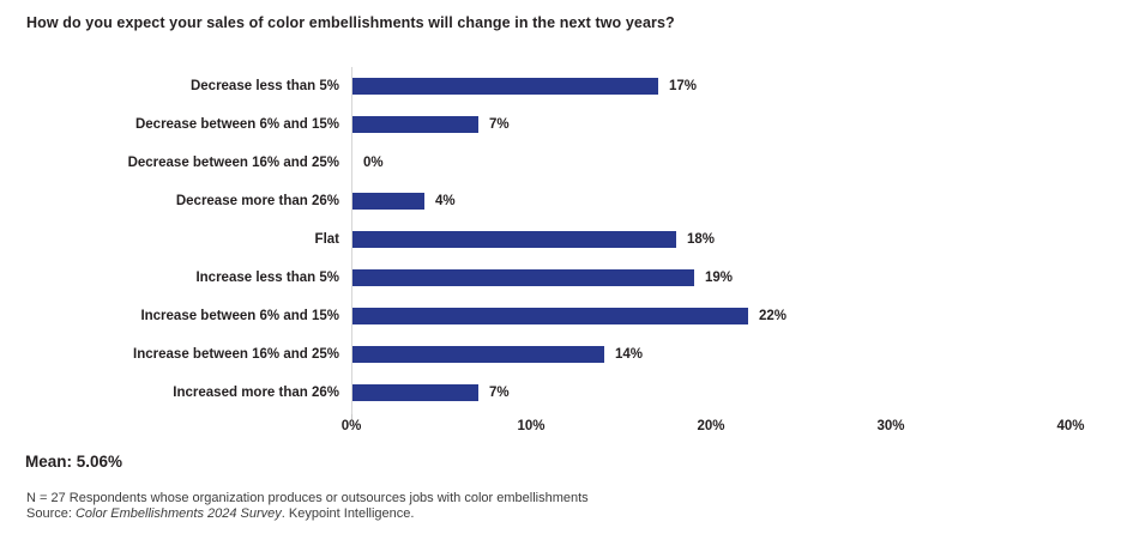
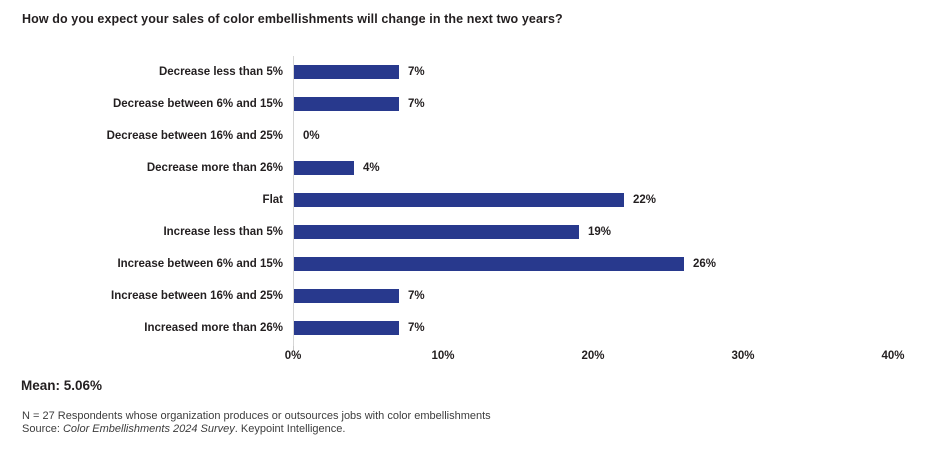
Decrease less than 5%: 17% -> 7%
Flat: 18% -> 22%
Increase between 6% and 15%: 22% -> 26%
Increase between 16% and 25%: 14% -> 7%
